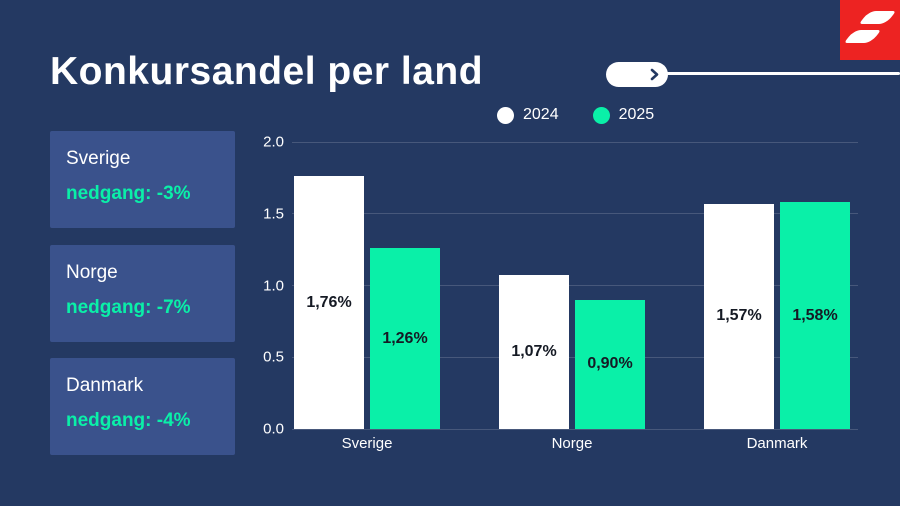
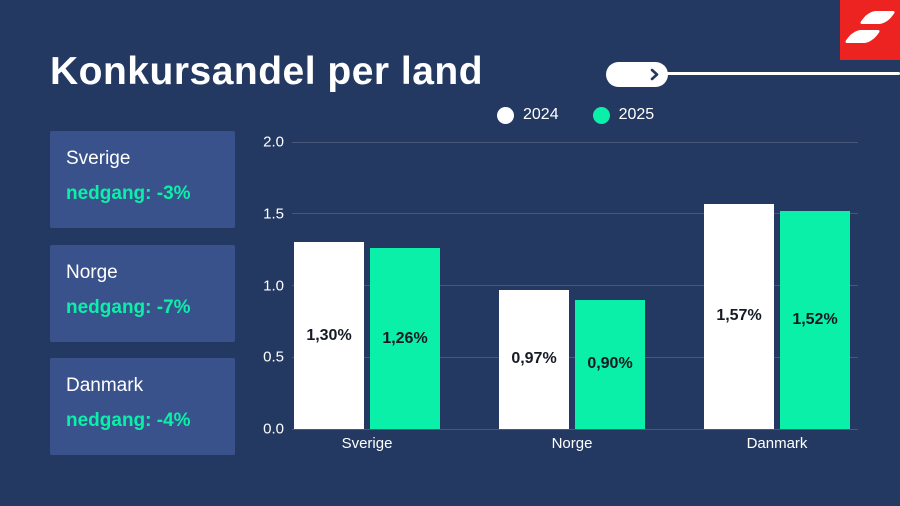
2024/Sverige: 1,76% -> 1,30%
2024/Norge: 1,07% -> 0,97%
2025/Danmark: 1,58% -> 1,52%
